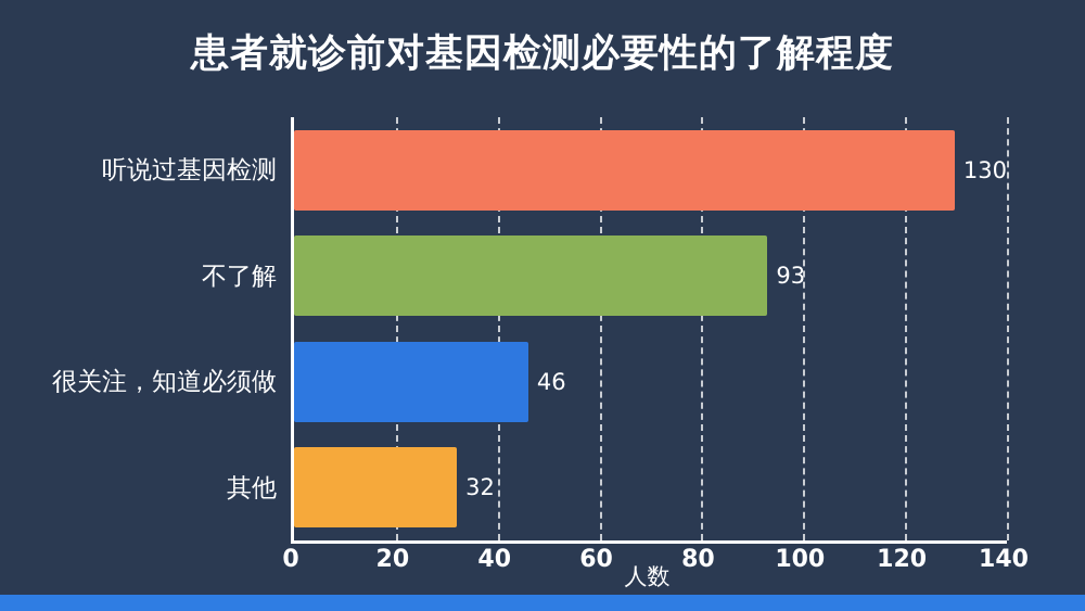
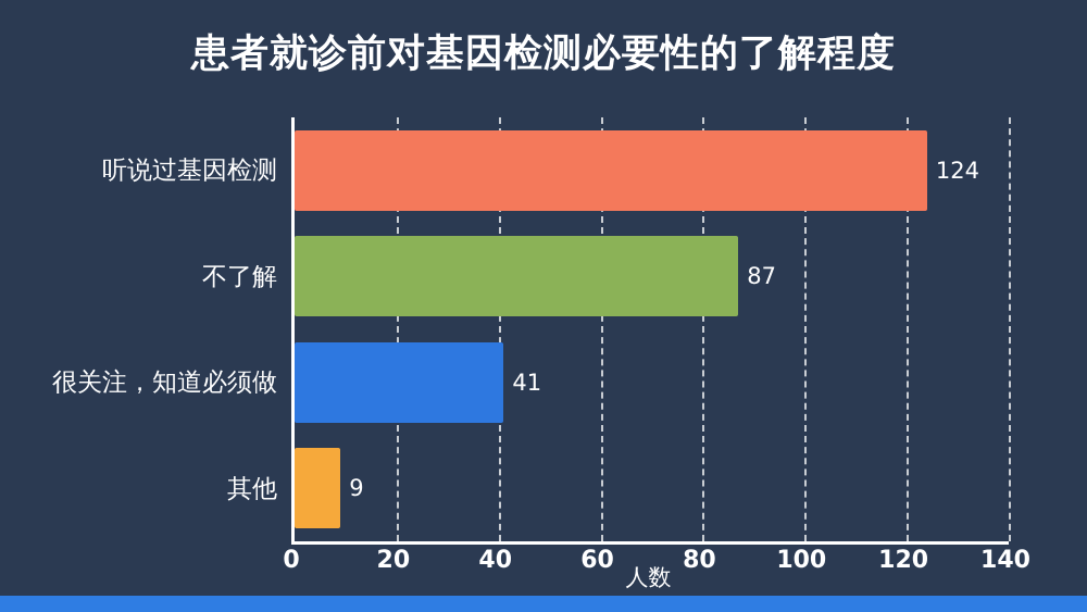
听说过基因检测: 130 -> 124
不了解: 93 -> 87
很关注，知道必须做: 46 -> 41
其他: 32 -> 9
